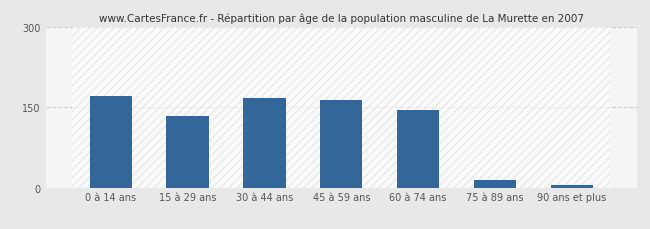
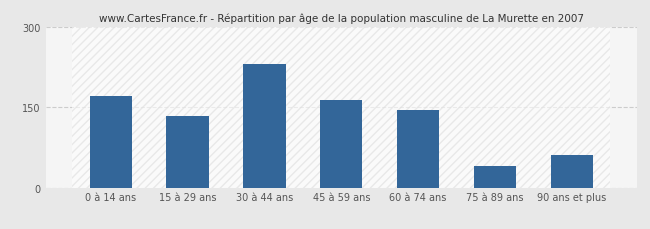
30 à 44 ans: 167 -> 230
75 à 89 ans: 15 -> 40
90 ans et plus: 4 -> 60
